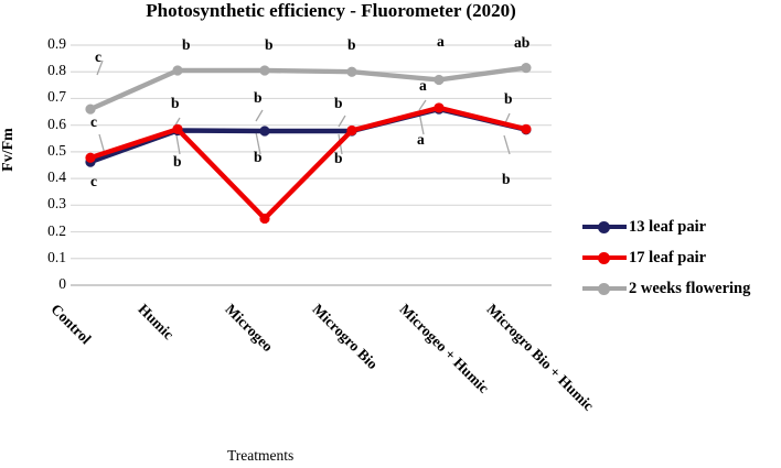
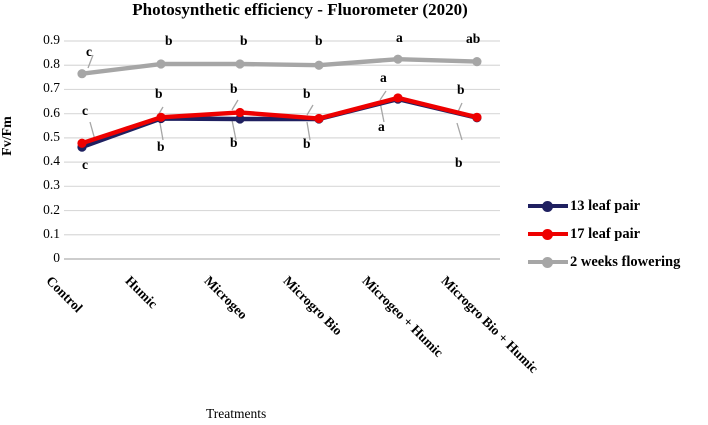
2 weeks flowering/Control: 0.66 -> 0.77
17 leaf pair/Microgeo: 0.25 -> 0.60
2 weeks flowering/Microgeo + Humic: 0.77 -> 0.82
